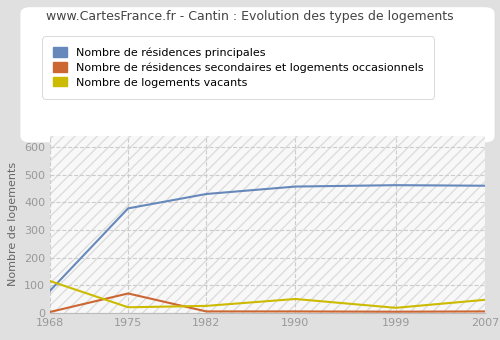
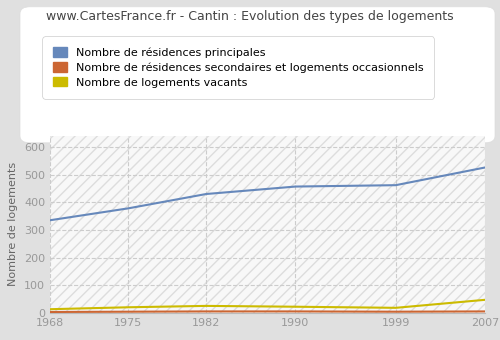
Nombre de résidences principales/1968: 80 -> 335
Nombre de logements vacants/1968: 115 -> 13
Nombre de résidences secondaires et logements occasionnels/1975: 70 -> 4
Nombre de logements vacants/1990: 50 -> 22
Nombre de résidences principales/2007: 460 -> 526
